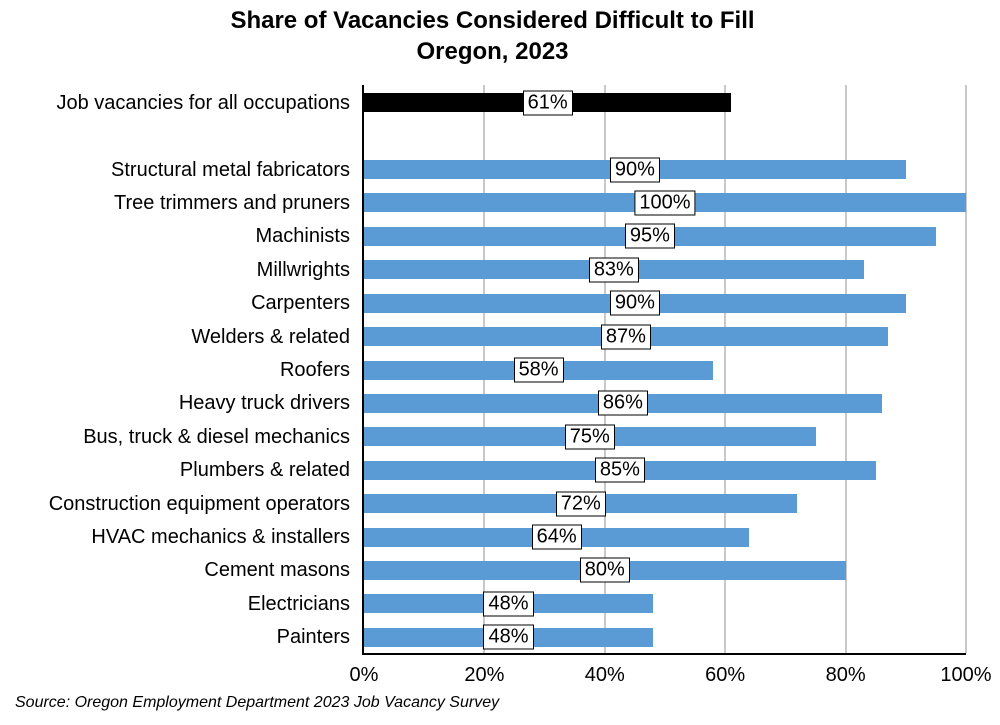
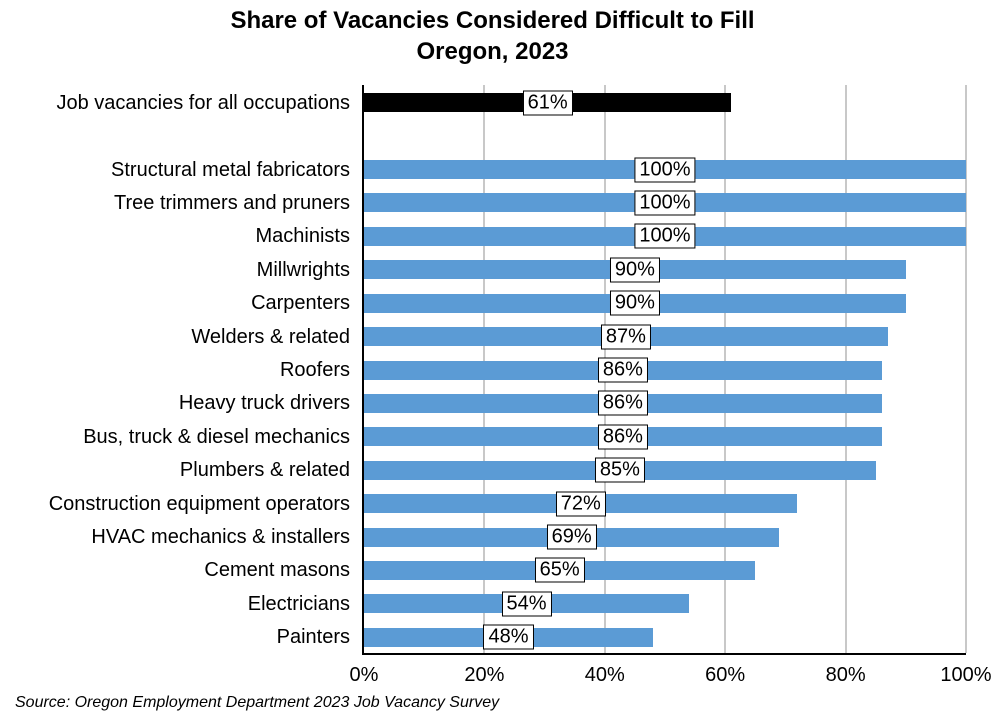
Structural metal fabricators: 90% -> 100%
Machinists: 95% -> 100%
Millwrights: 83% -> 90%
Roofers: 58% -> 86%
Bus, truck & diesel mechanics: 75% -> 86%
HVAC mechanics & installers: 64% -> 69%
Cement masons: 80% -> 65%
Electricians: 48% -> 54%
